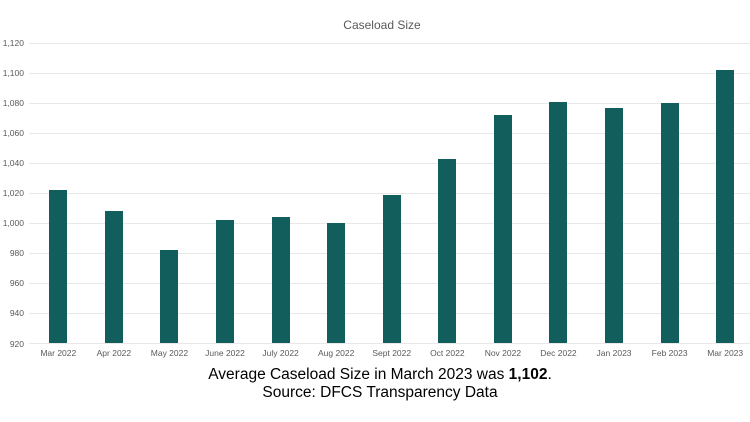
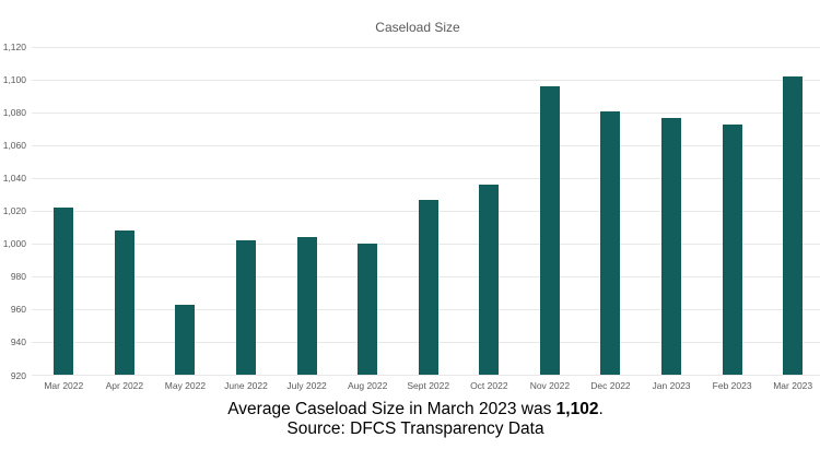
May 2022: 982 -> 963
Sept 2022: 1019 -> 1027
Oct 2022: 1043 -> 1036
Nov 2022: 1072 -> 1096
Feb 2023: 1080 -> 1073
